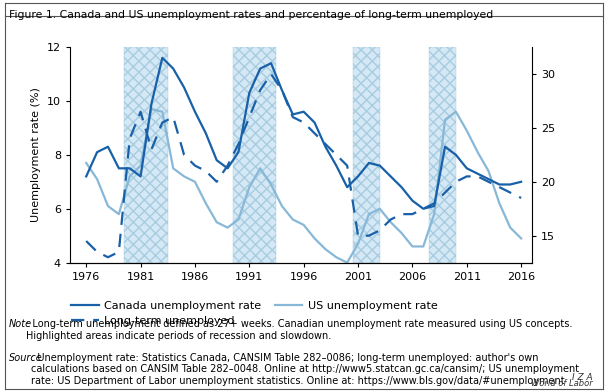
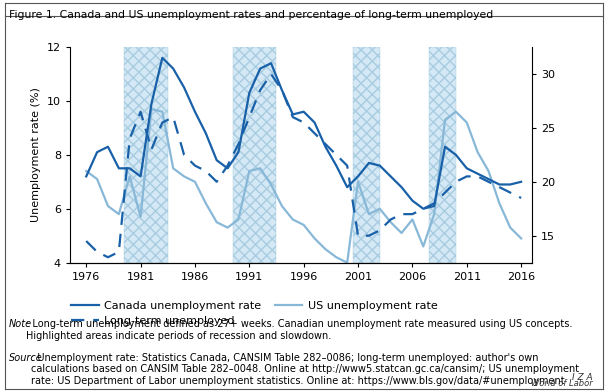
US unemployment rate/1976: 7.7 -> 7.4
US unemployment rate/1981: 7.6 -> 5.7
US unemployment rate/1991: 6.8 -> 7.4
US unemployment rate/2001: 4.7 -> 7.0
US unemployment rate/2006: 4.6 -> 5.6
US unemployment rate/2011: 8.9 -> 9.2
